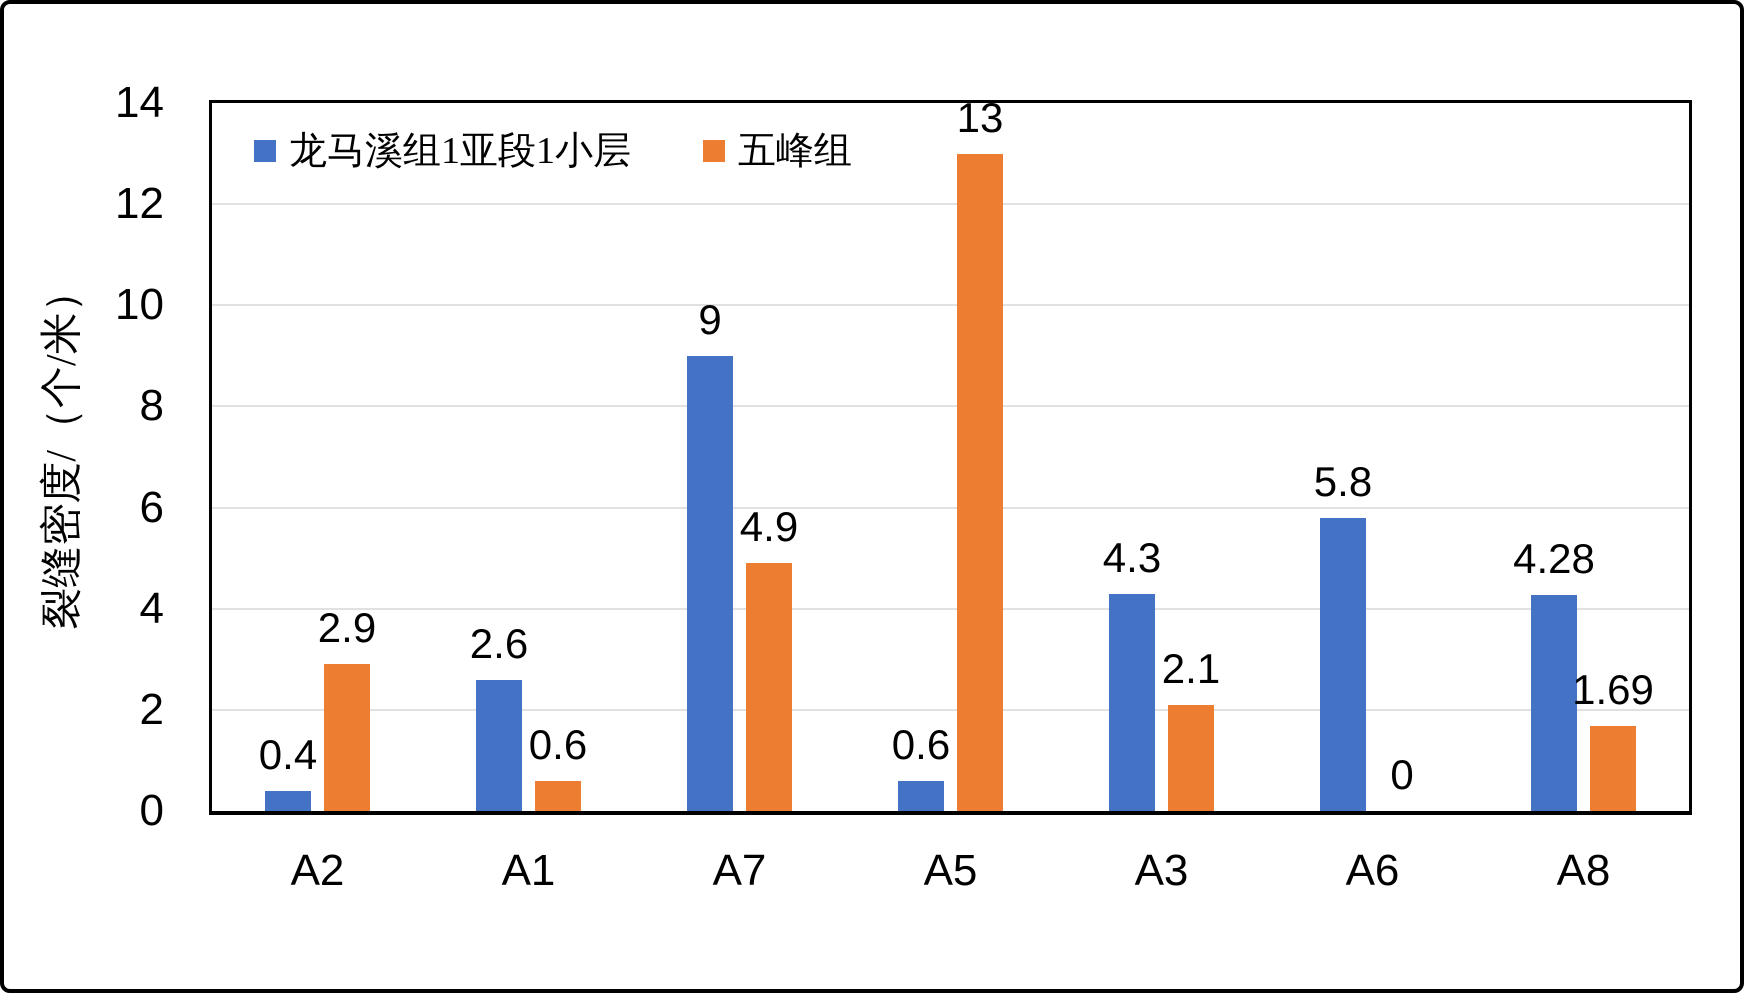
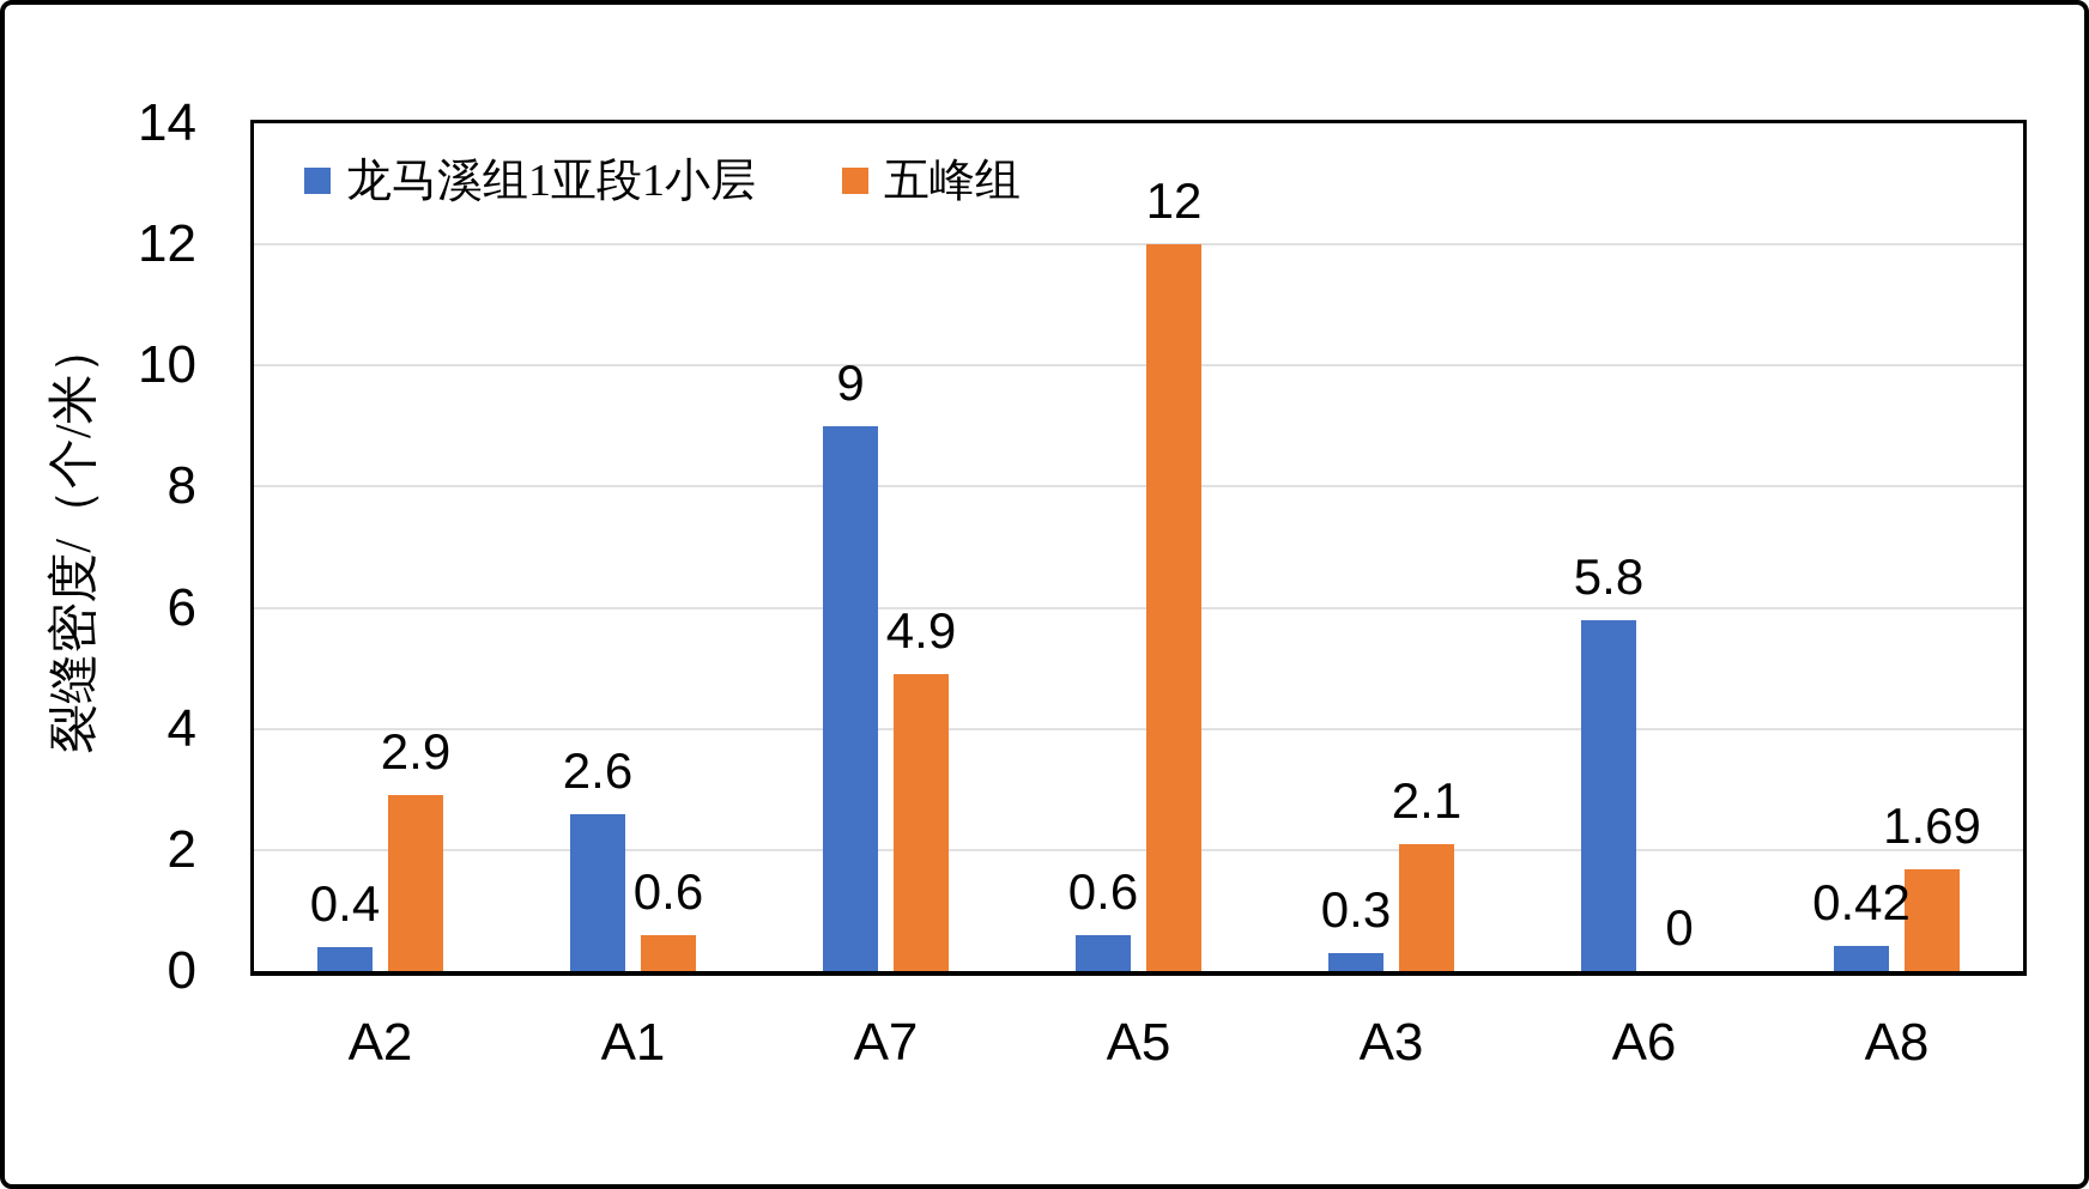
五峰组/A5: 13 -> 12
龙马溪组1亚段1小层/A3: 4.3 -> 0.3
龙马溪组1亚段1小层/A8: 4.28 -> 0.42
